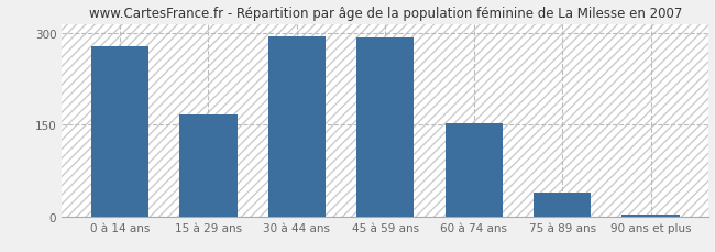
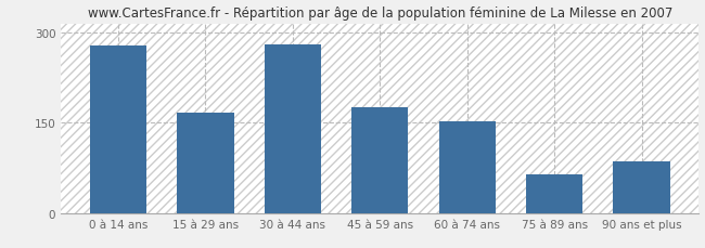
30 à 44 ans: 295 -> 280
45 à 59 ans: 292 -> 176
75 à 89 ans: 40 -> 64
90 ans et plus: 3 -> 86
